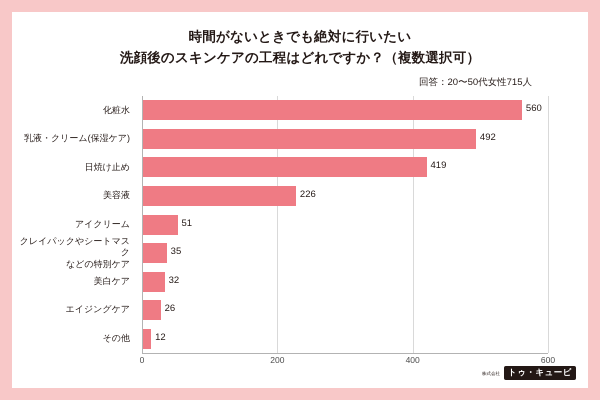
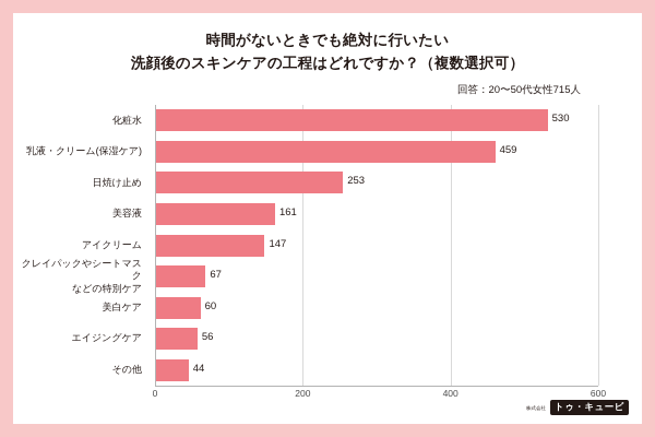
化粧水: 560 -> 530
乳液・クリーム(保湿ケア): 492 -> 459
日焼け止め: 419 -> 253
美容液: 226 -> 161
アイクリーム: 51 -> 147
クレイパックやシートマスク などの特別ケア: 35 -> 67
美白ケア: 32 -> 60
エイジングケア: 26 -> 56
その他: 12 -> 44
